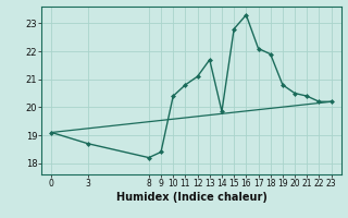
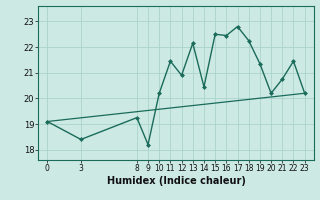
3: 18.70 -> 18.40
8: 18.20 -> 19.25
9: 18.40 -> 18.20
10: 20.40 -> 20.20
11: 20.80 -> 21.45
12: 21.10 -> 20.90
13: 21.70 -> 22.15
14: 19.85 -> 20.45
15: 22.80 -> 22.50
16: 23.30 -> 22.45
17: 22.10 -> 22.80
18: 21.90 -> 22.25
19: 20.80 -> 21.35
20: 20.50 -> 20.20
21: 20.40 -> 20.75
22: 20.20 -> 21.45
